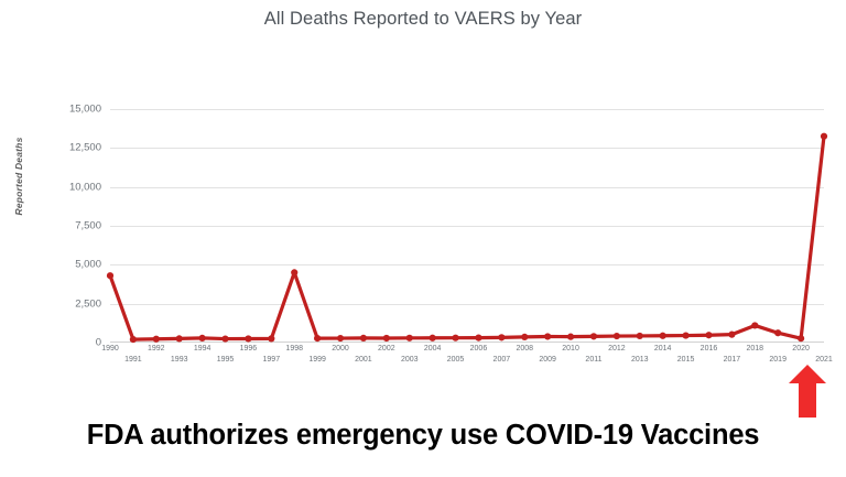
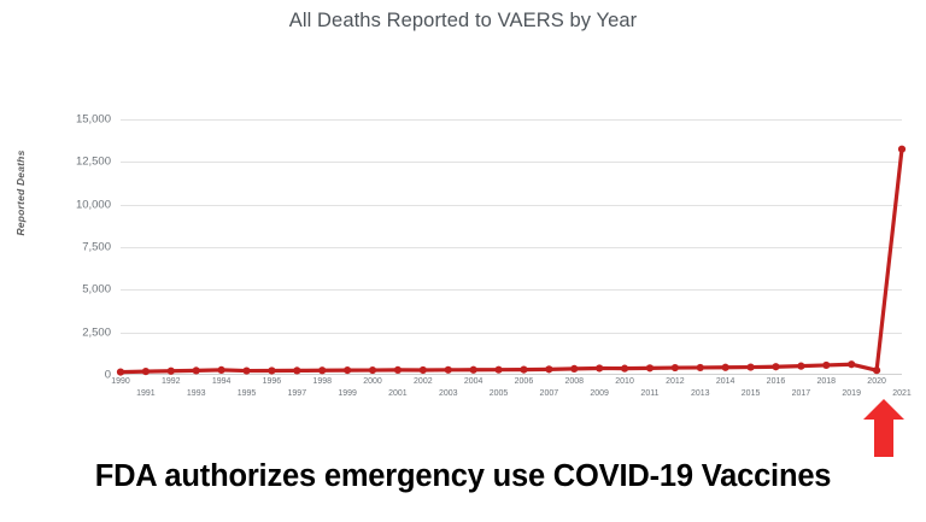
1990: 4300 -> 200
1998: 4500 -> 300
2018: 1100 -> 600
